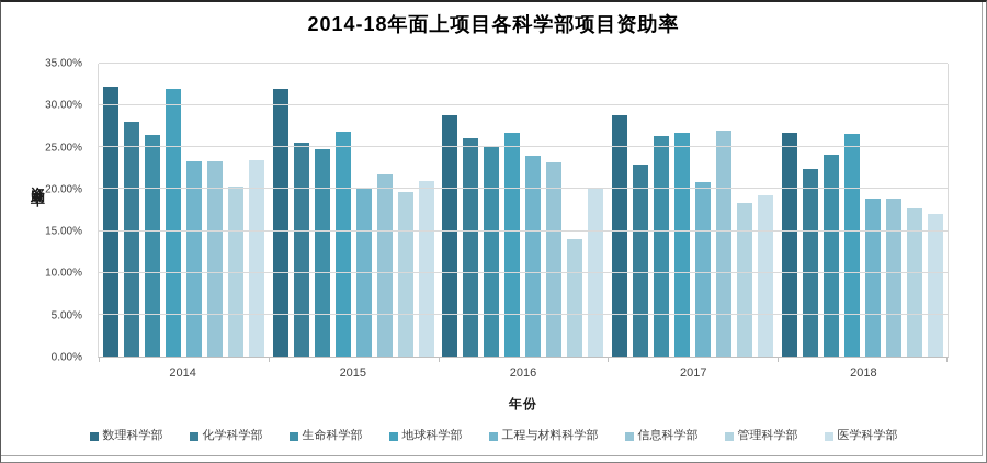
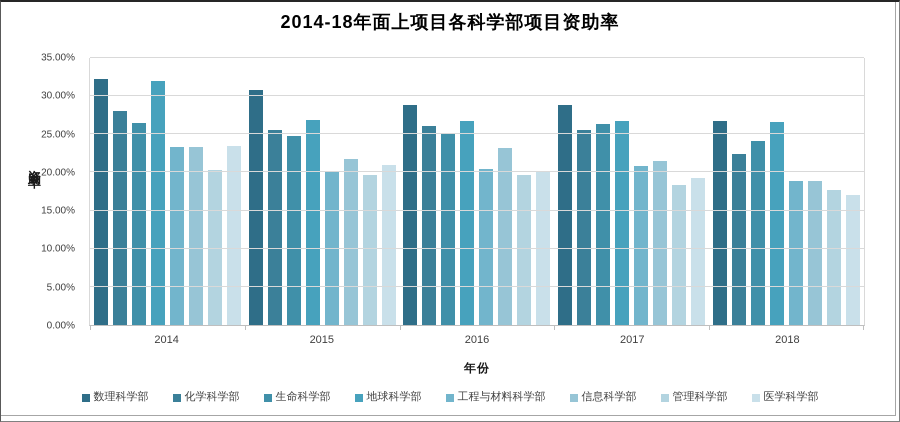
数理科学部/2015: 32% -> 31%
工程与材料科学部/2016: 24% -> 20%
管理科学部/2016: 14% -> 20%
化学科学部/2017: 23% -> 26%
信息科学部/2017: 27% -> 22%
